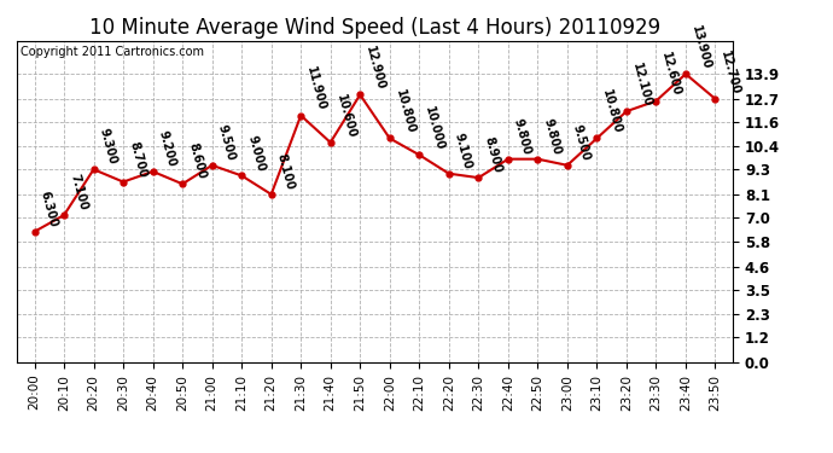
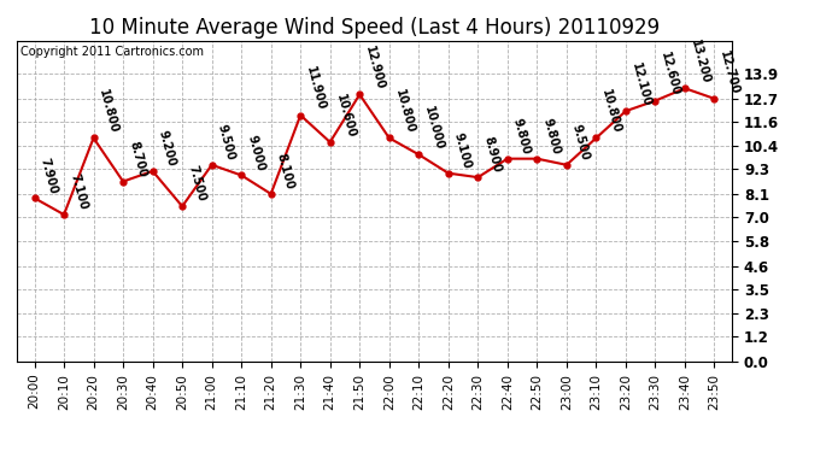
20:00: 6.300 -> 7.900
20:20: 9.300 -> 10.800
20:50: 8.600 -> 7.500
23:40: 13.900 -> 13.200
